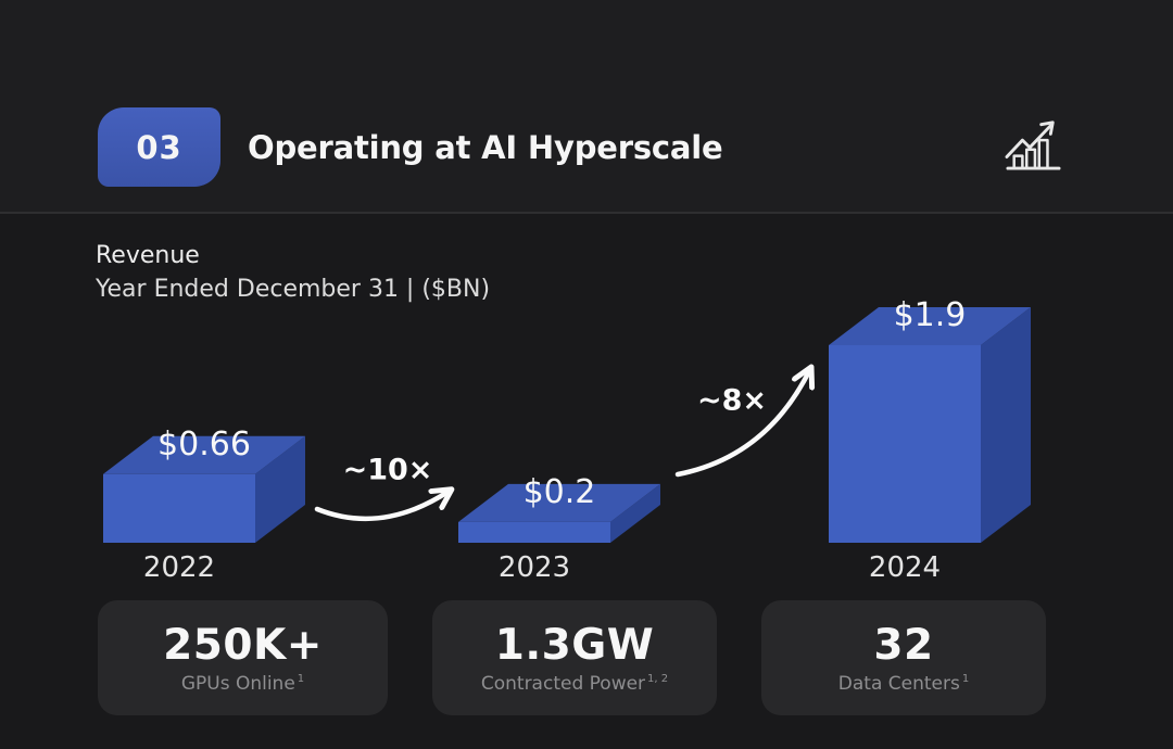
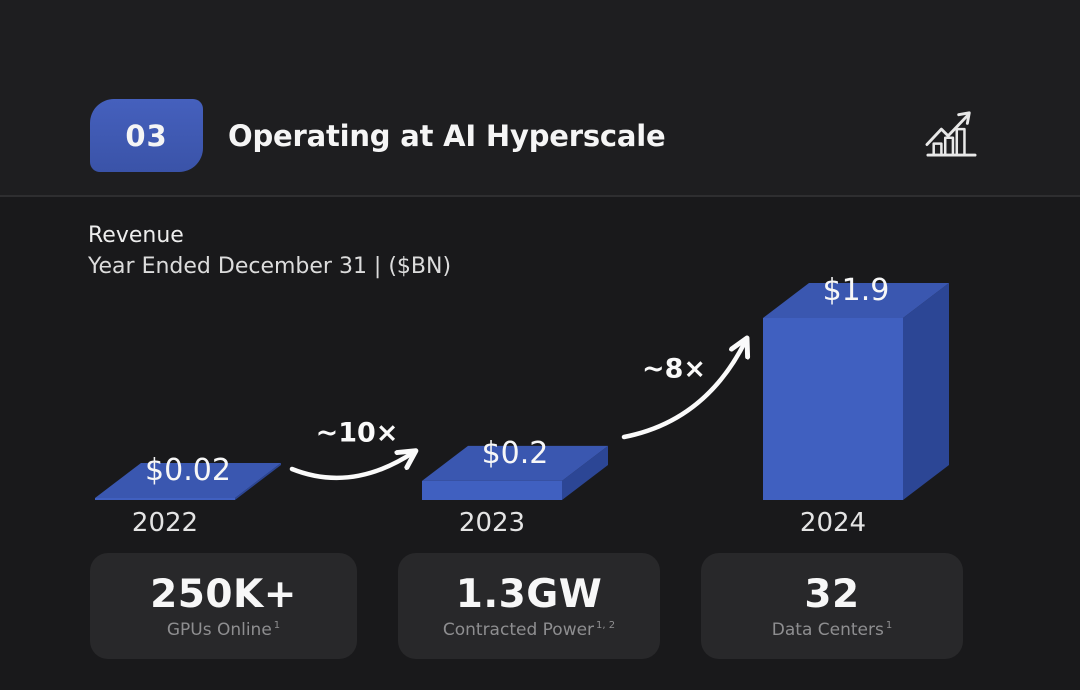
2022: $0.66 -> $0.02
